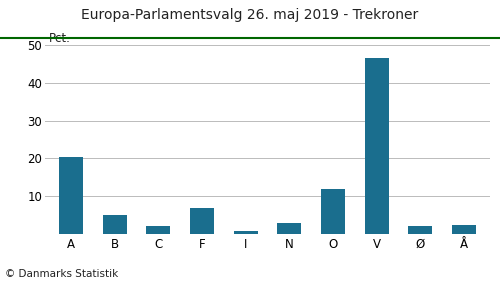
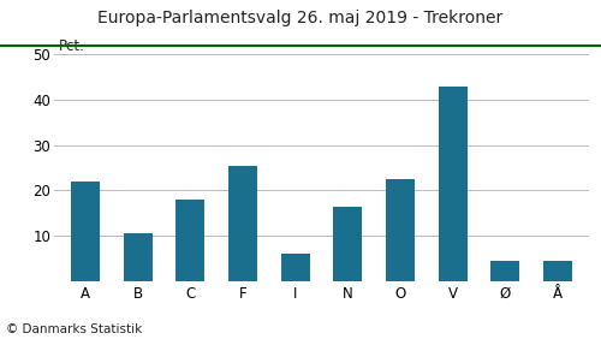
A: 20.5 -> 22.0
B: 5.0 -> 10.5
C: 2.2 -> 18.0
F: 7.0 -> 25.5
I: 0.7 -> 6.0
N: 3.0 -> 16.5
O: 12.0 -> 22.5
V: 46.5 -> 43.0
Ø: 2.1 -> 4.5
Å: 2.5 -> 4.5
